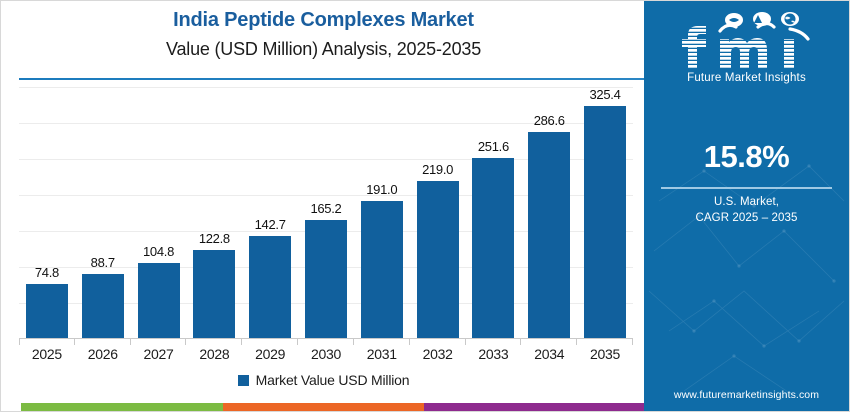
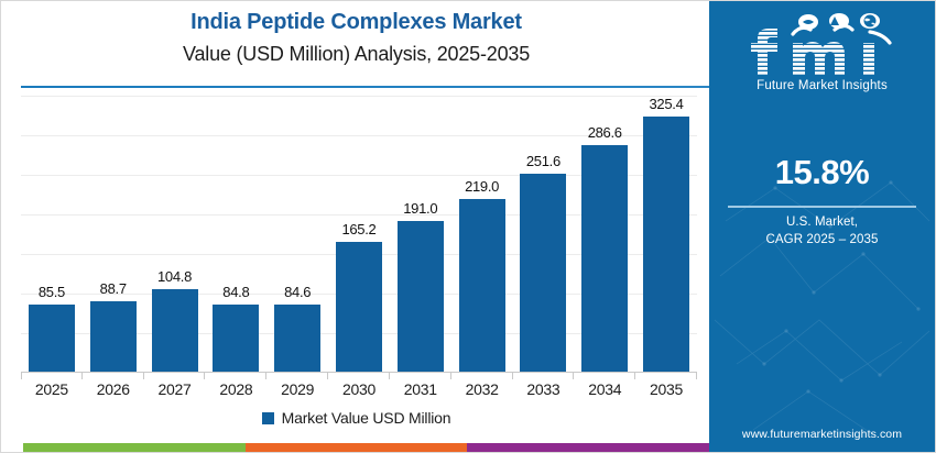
2025: 74.8 -> 85.5
2028: 122.8 -> 84.8
2029: 142.7 -> 84.6
